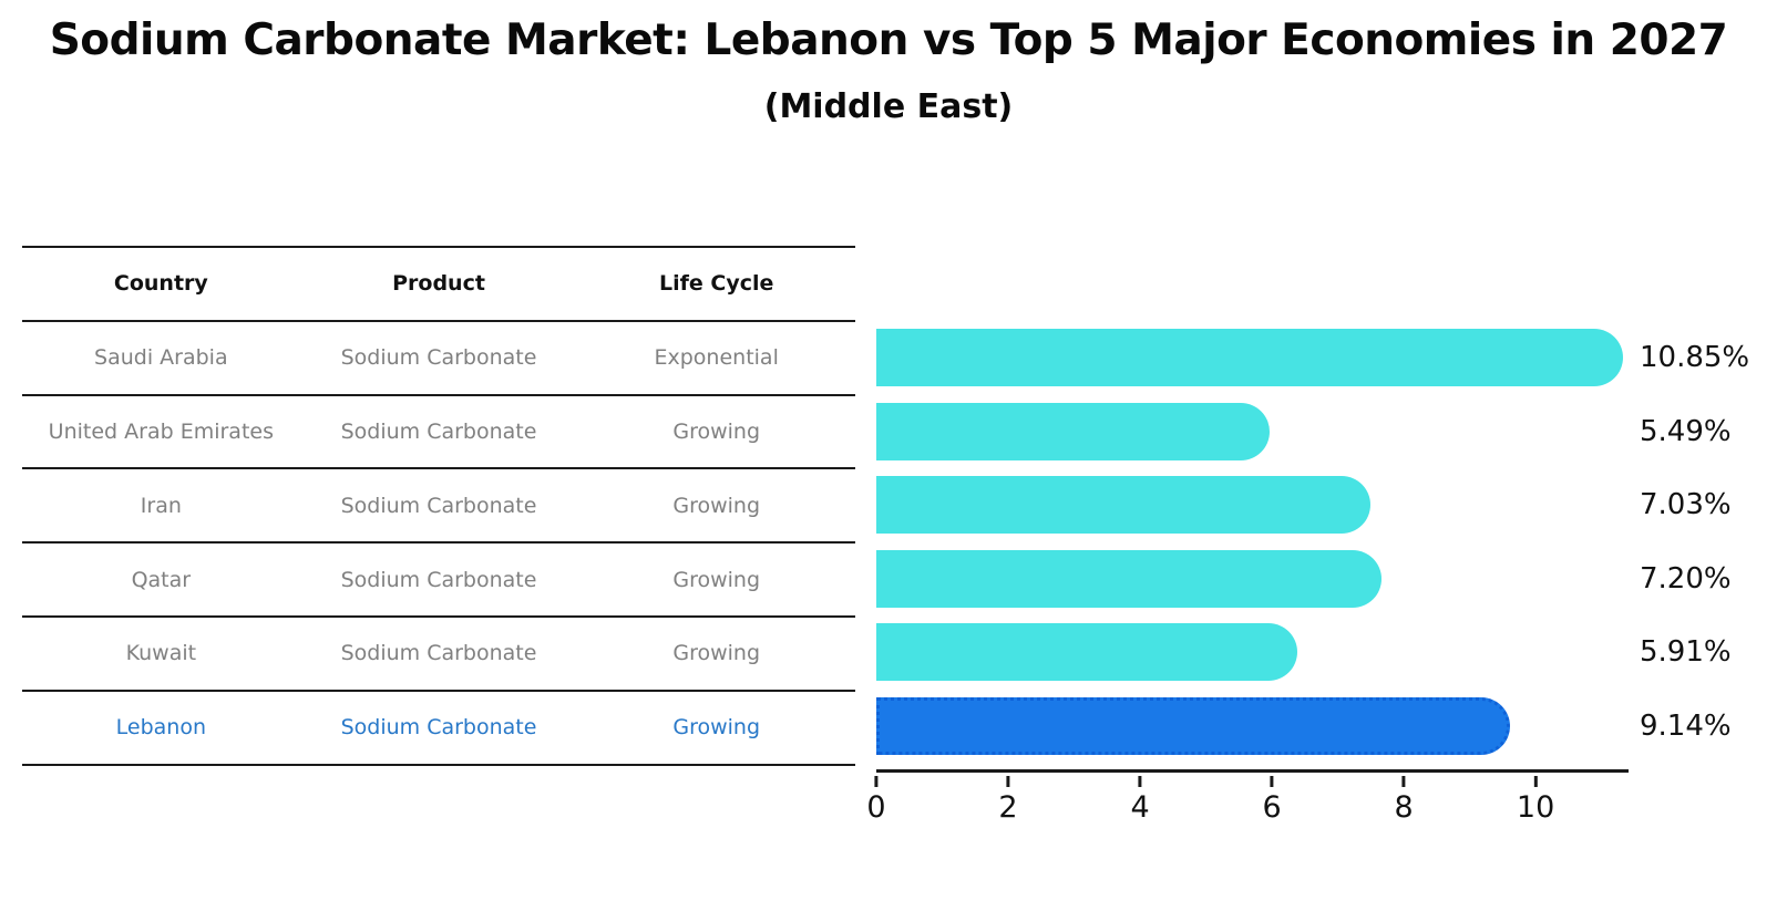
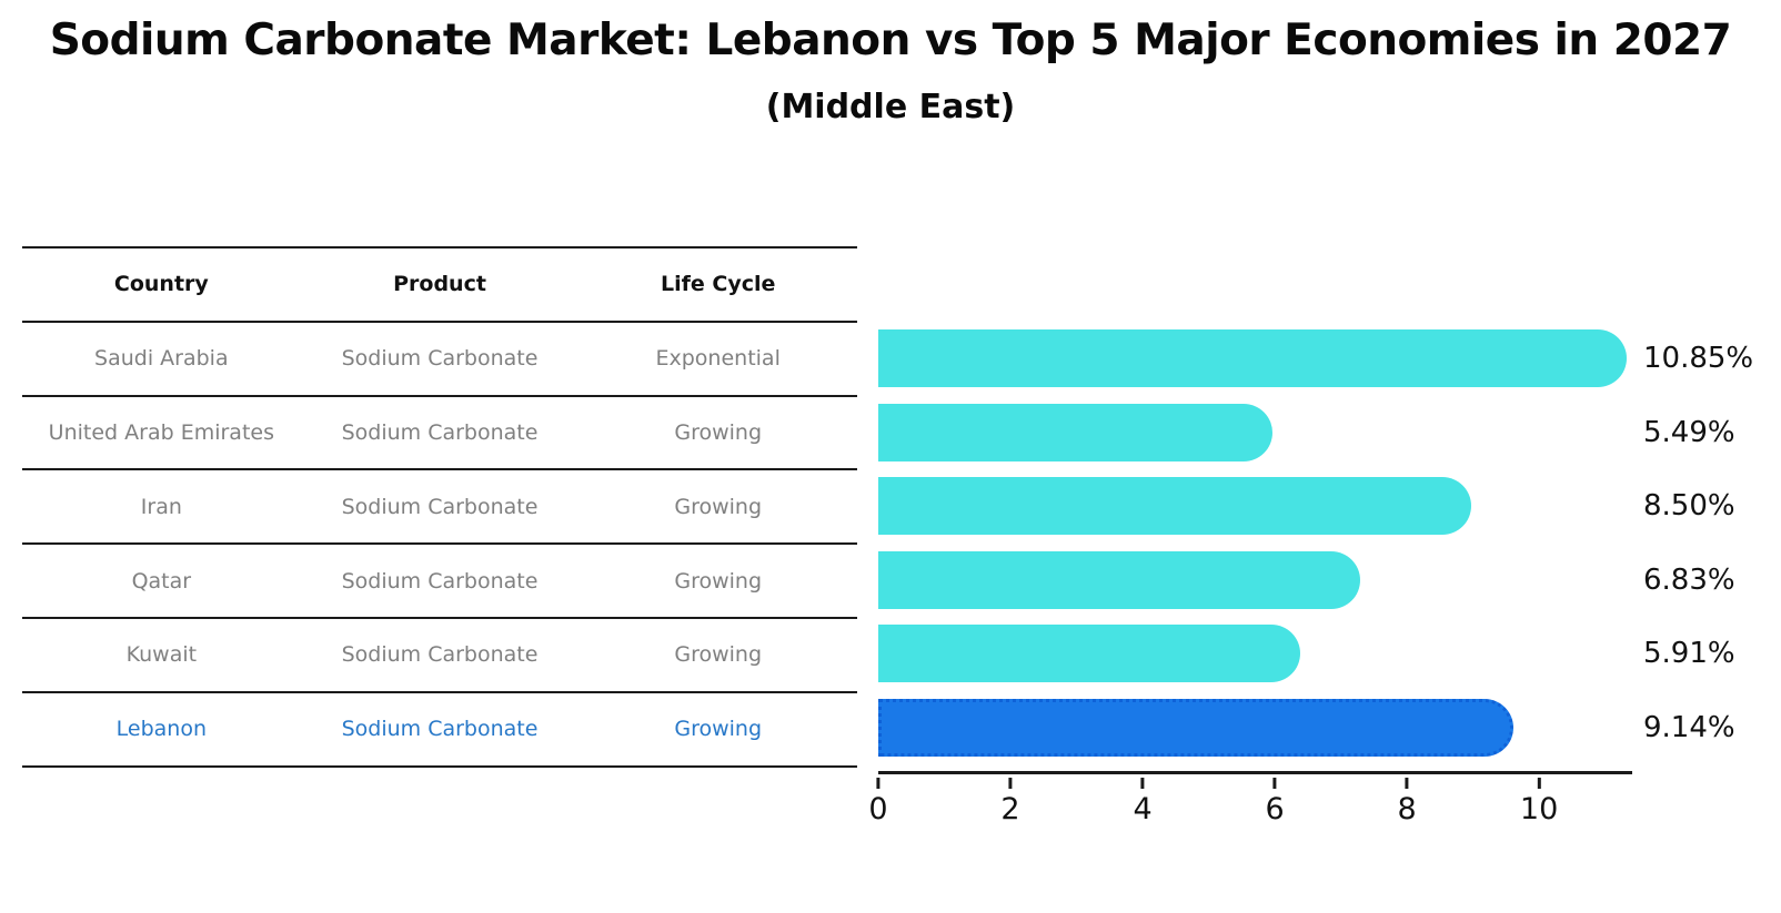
Iran: 7.03% -> 8.50%
Qatar: 7.20% -> 6.83%
